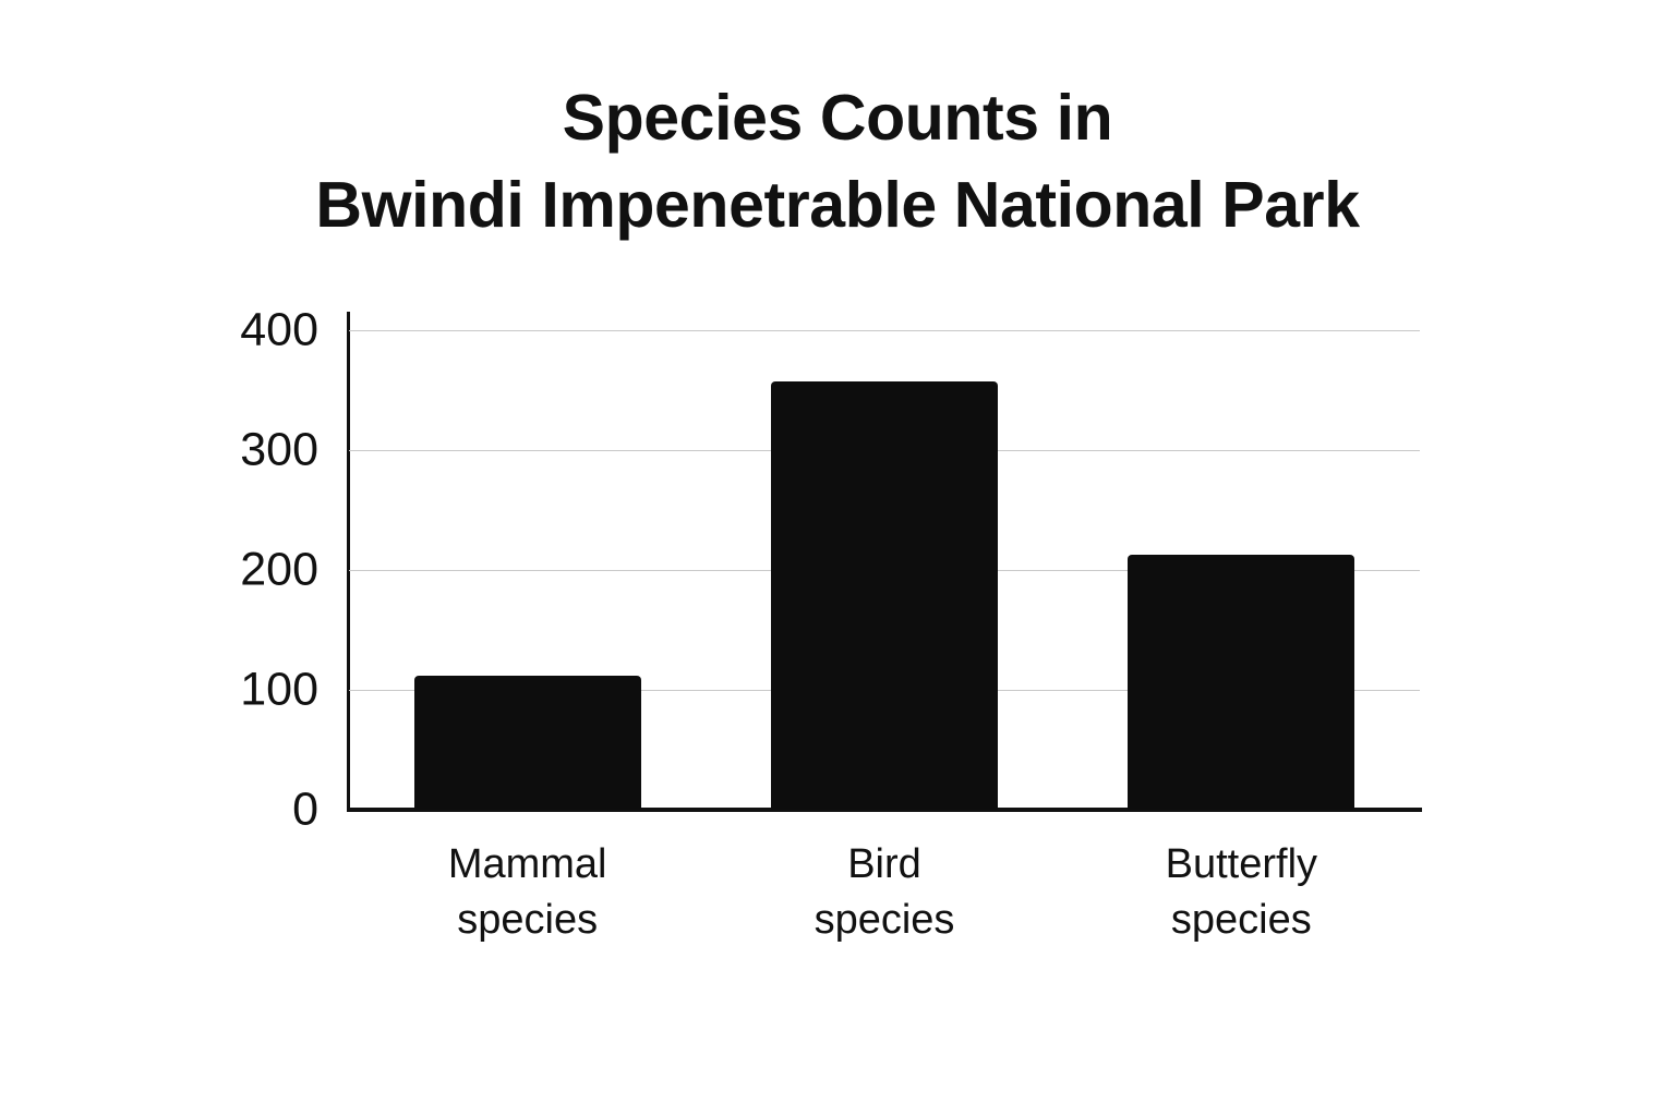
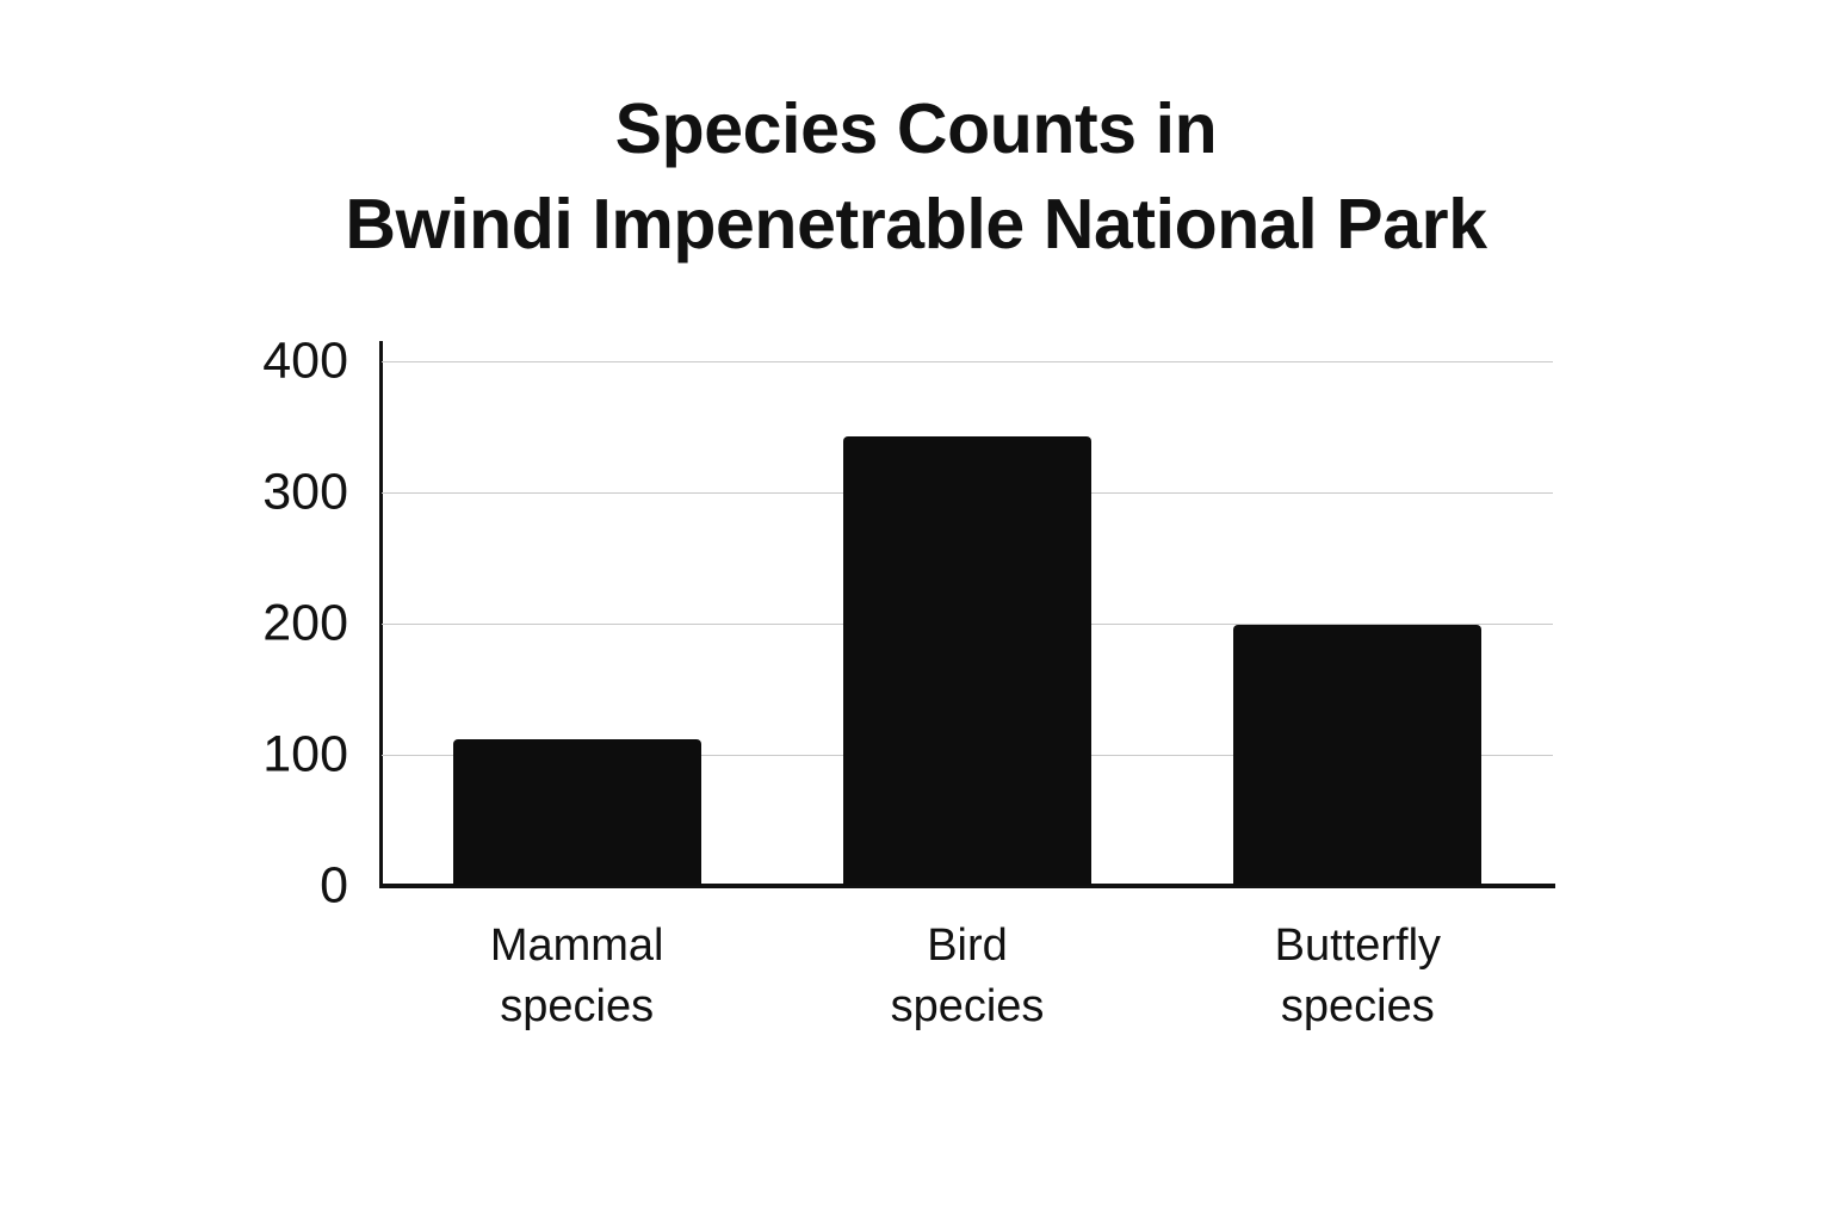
Bird species: 357 -> 343
Butterfly species: 213 -> 199
